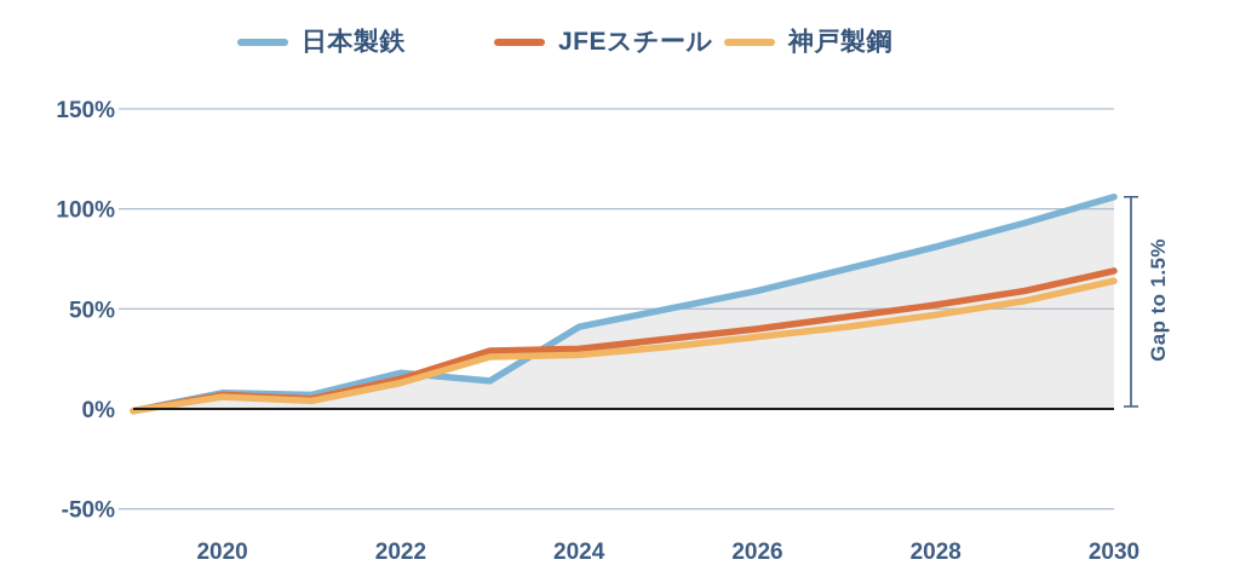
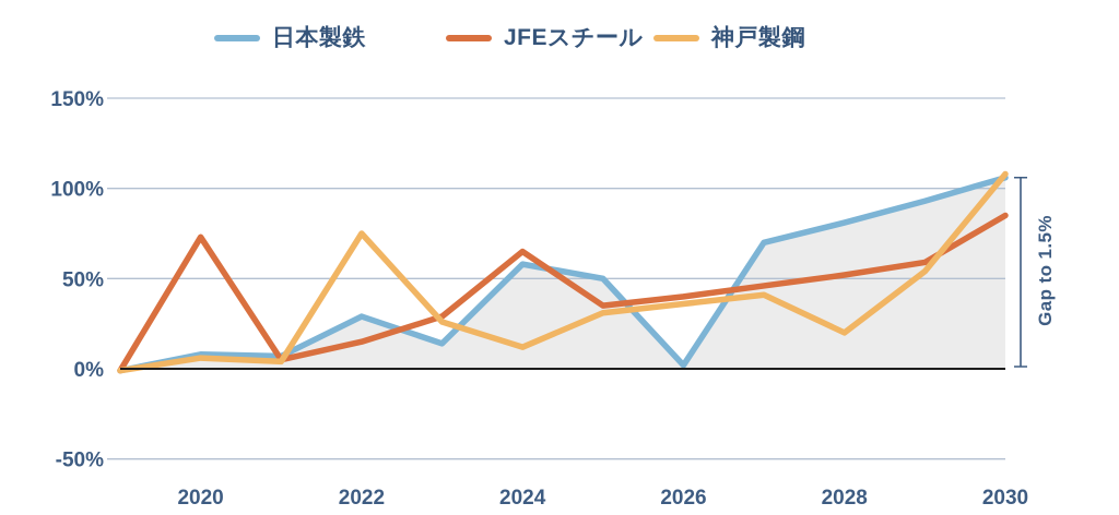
JFEスチール/2020: 7% -> 73%
日本製鉄/2022: 18% -> 29%
神戸製鋼/2022: 13% -> 75%
日本製鉄/2024: 41% -> 58%
JFEスチール/2024: 30% -> 65%
神戸製鋼/2024: 27% -> 12%
日本製鉄/2026: 59% -> 2%
神戸製鋼/2028: 47% -> 20%
JFEスチール/2030: 69% -> 85%
神戸製鋼/2030: 64% -> 108%
